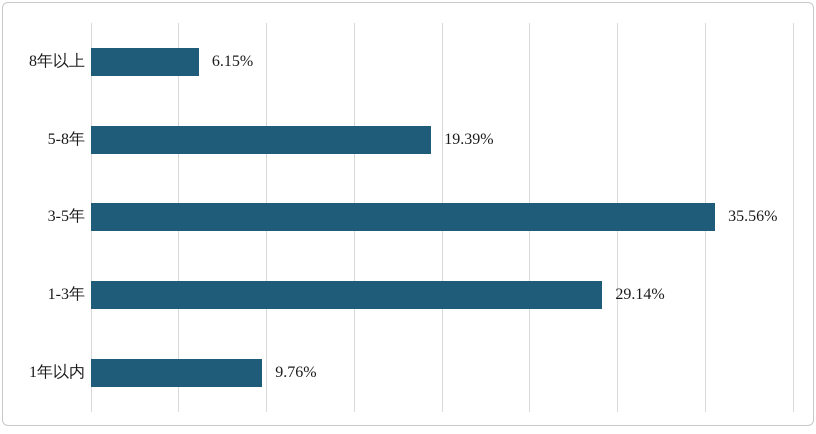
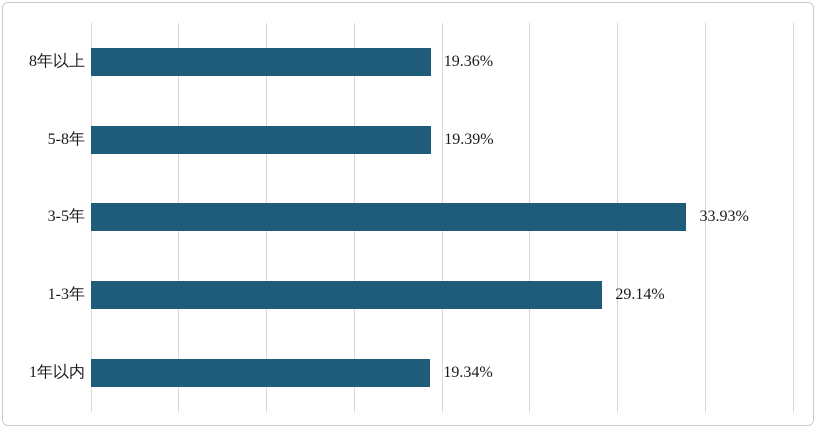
8年以上: 6.15% -> 19.36%
3-5年: 35.56% -> 33.93%
1年以内: 9.76% -> 19.34%
